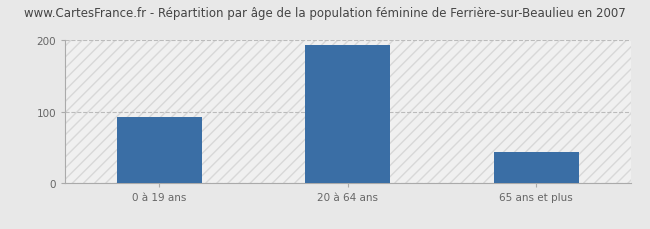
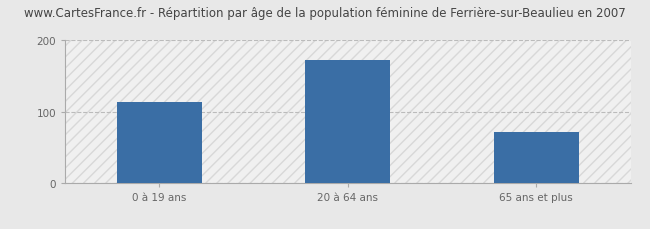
0 à 19 ans: 93 -> 114
20 à 64 ans: 193 -> 172
65 ans et plus: 43 -> 72
